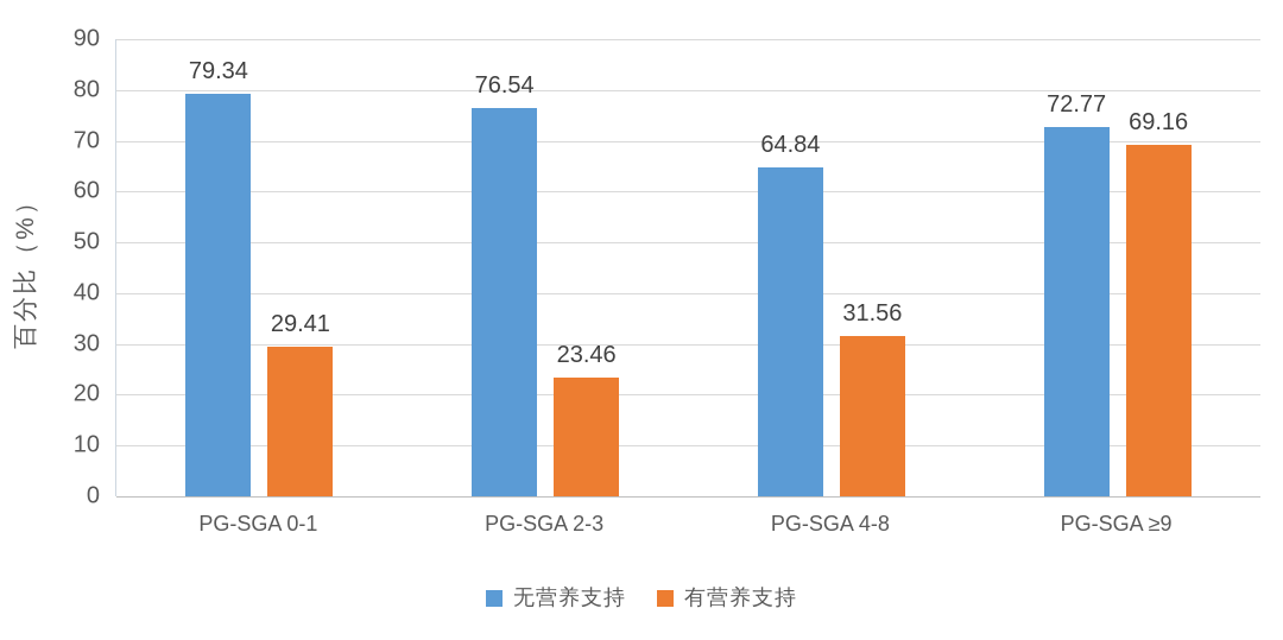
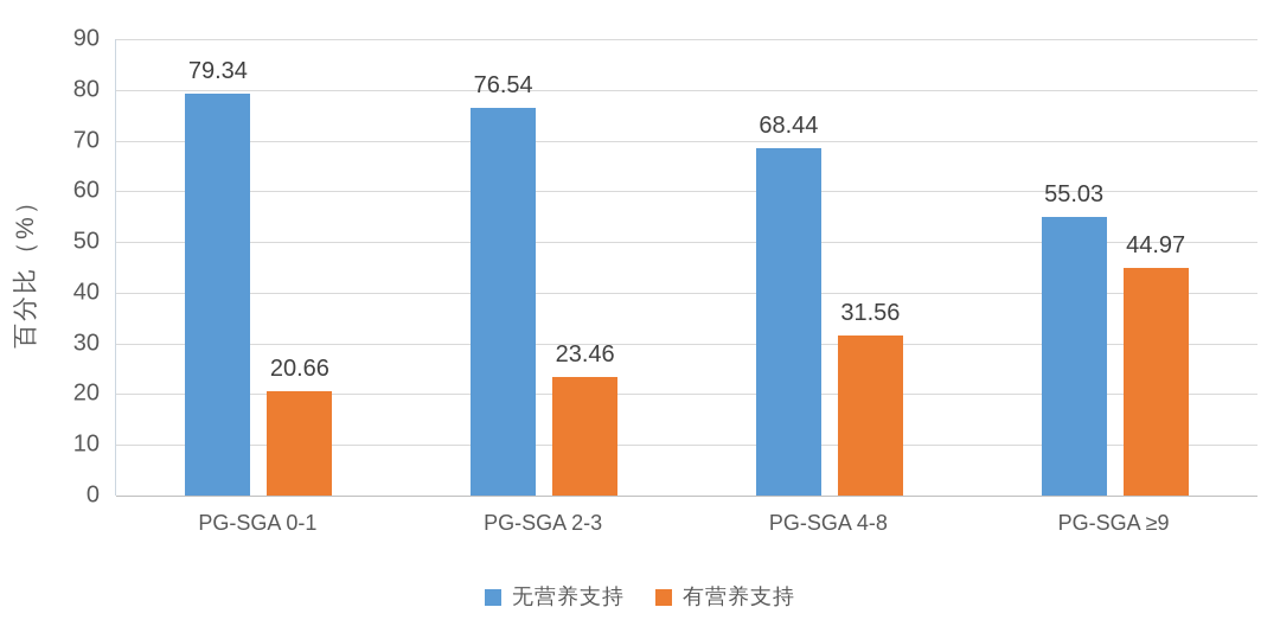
有营养支持/PG-SGA 0-1: 29.41 -> 20.66
无营养支持/PG-SGA 4-8: 64.84 -> 68.44
无营养支持/PG-SGA ≥9: 72.77 -> 55.03
有营养支持/PG-SGA ≥9: 69.16 -> 44.97
